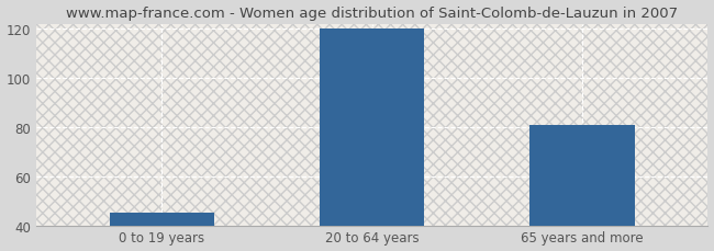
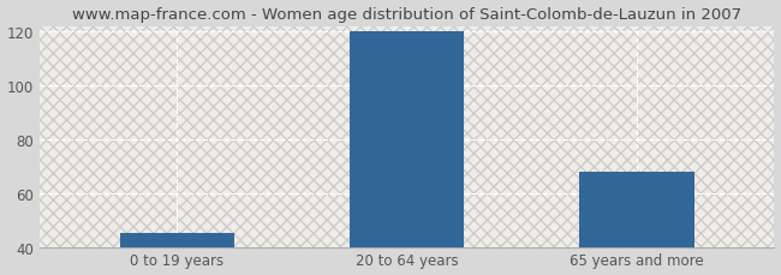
65 years and more: 81 -> 68
